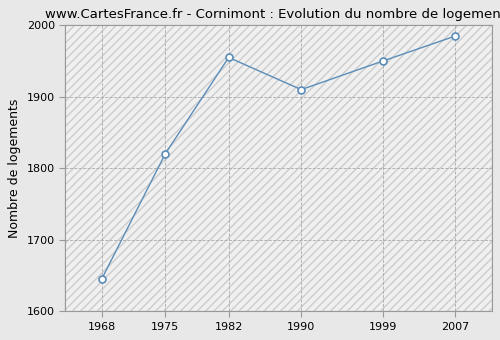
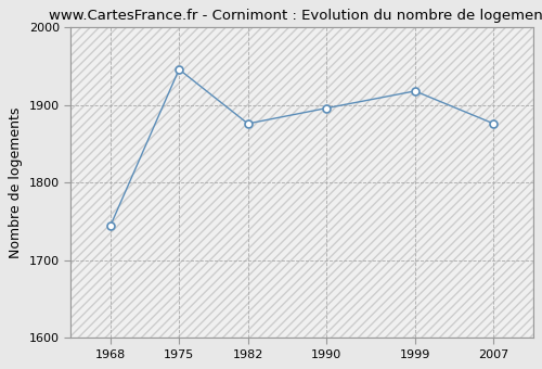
1968: 1645 -> 1744
1975: 1820 -> 1946
1982: 1955 -> 1876
1990: 1910 -> 1896
1999: 1950 -> 1918
2007: 1985 -> 1876
